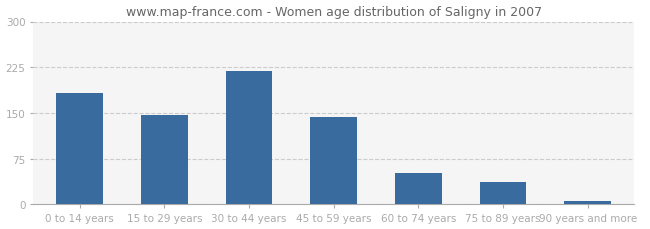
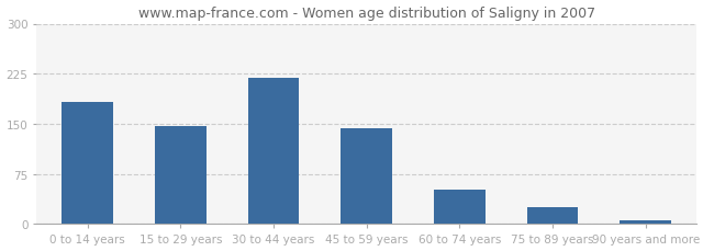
75 to 89 years: 37 -> 26
